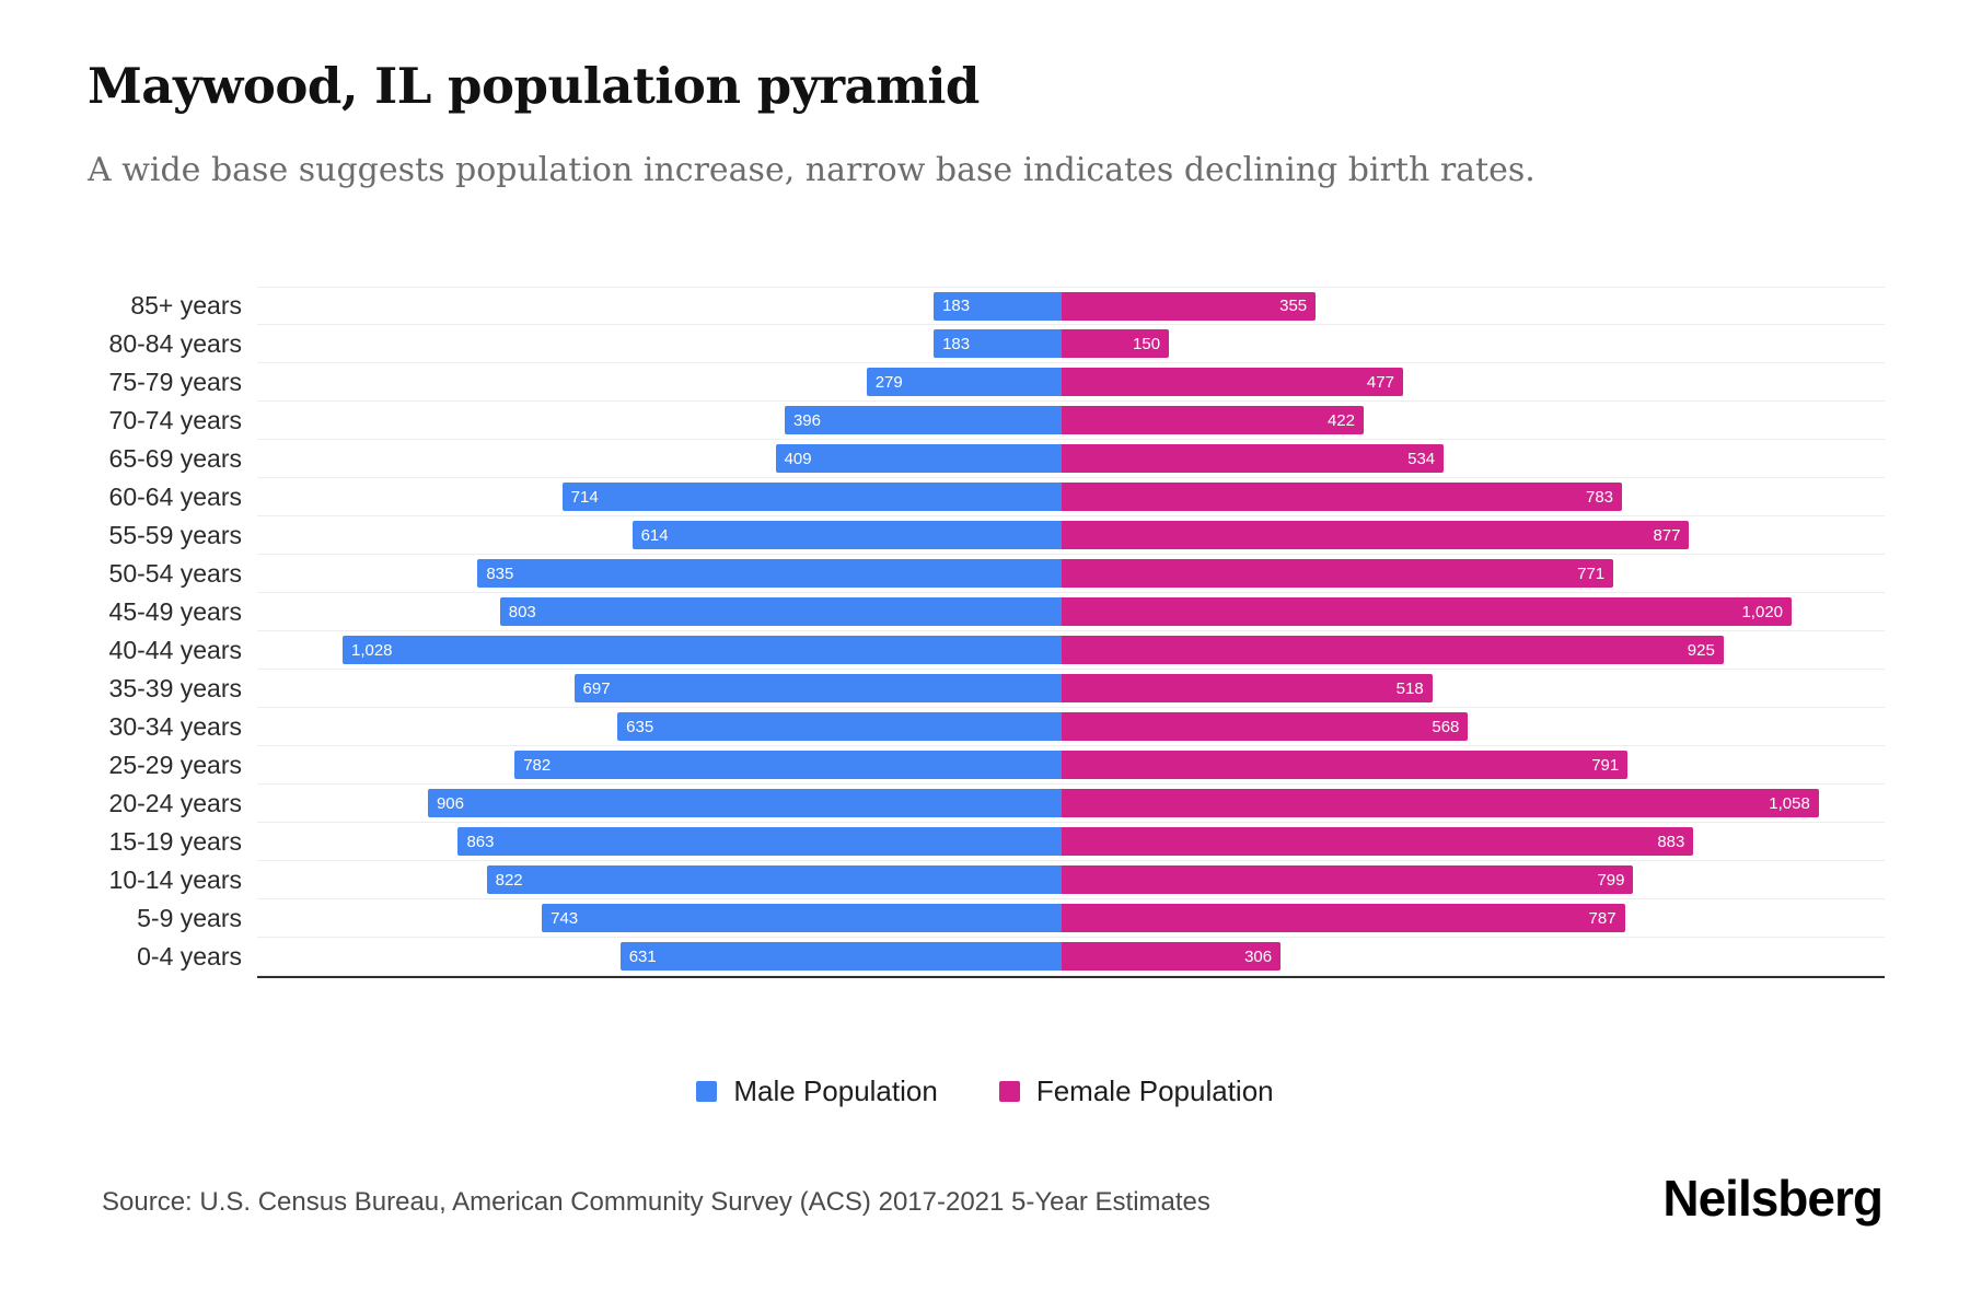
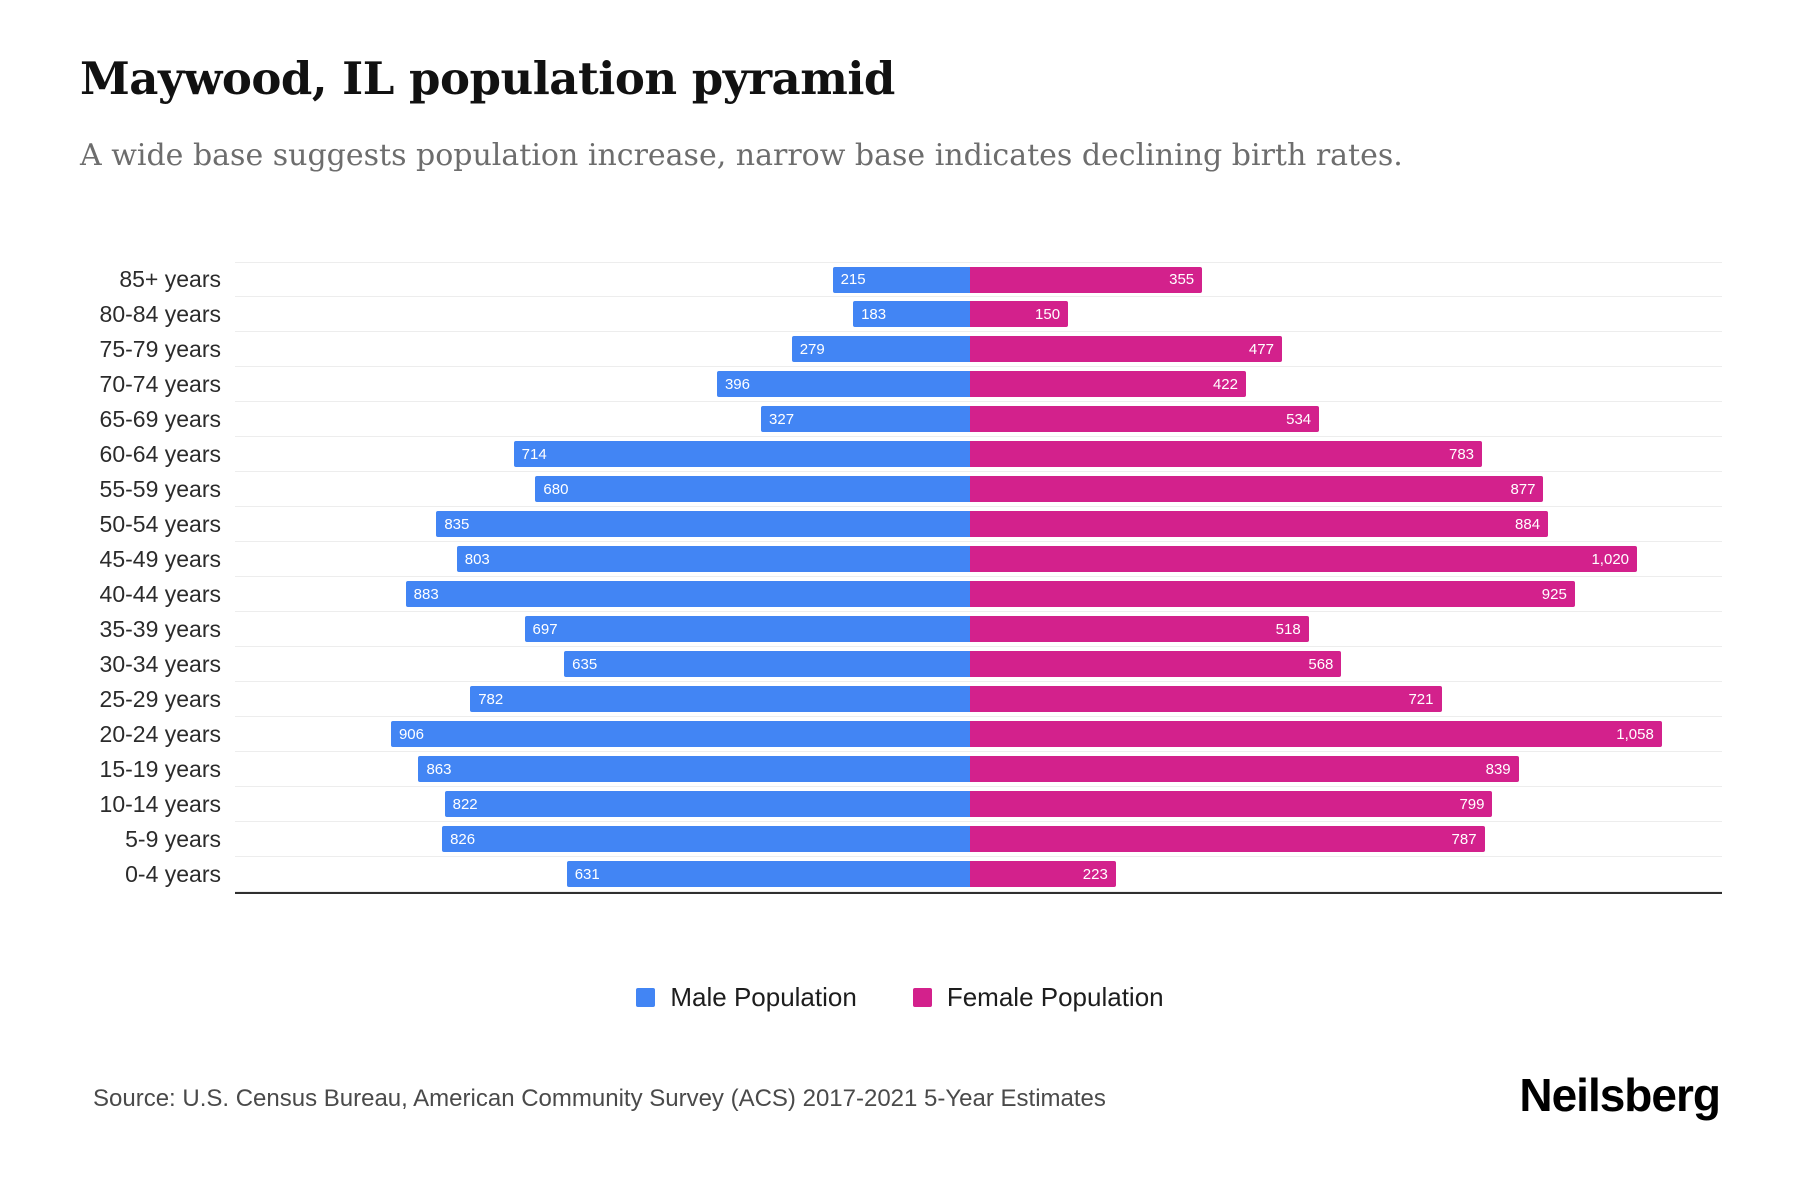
Male Population/85+ years: 183 -> 215
Male Population/65-69 years: 409 -> 327
Male Population/55-59 years: 614 -> 680
Female Population/50-54 years: 771 -> 884
Male Population/40-44 years: 1,028 -> 883
Female Population/25-29 years: 791 -> 721
Female Population/15-19 years: 883 -> 839
Male Population/5-9 years: 743 -> 826
Female Population/0-4 years: 306 -> 223
